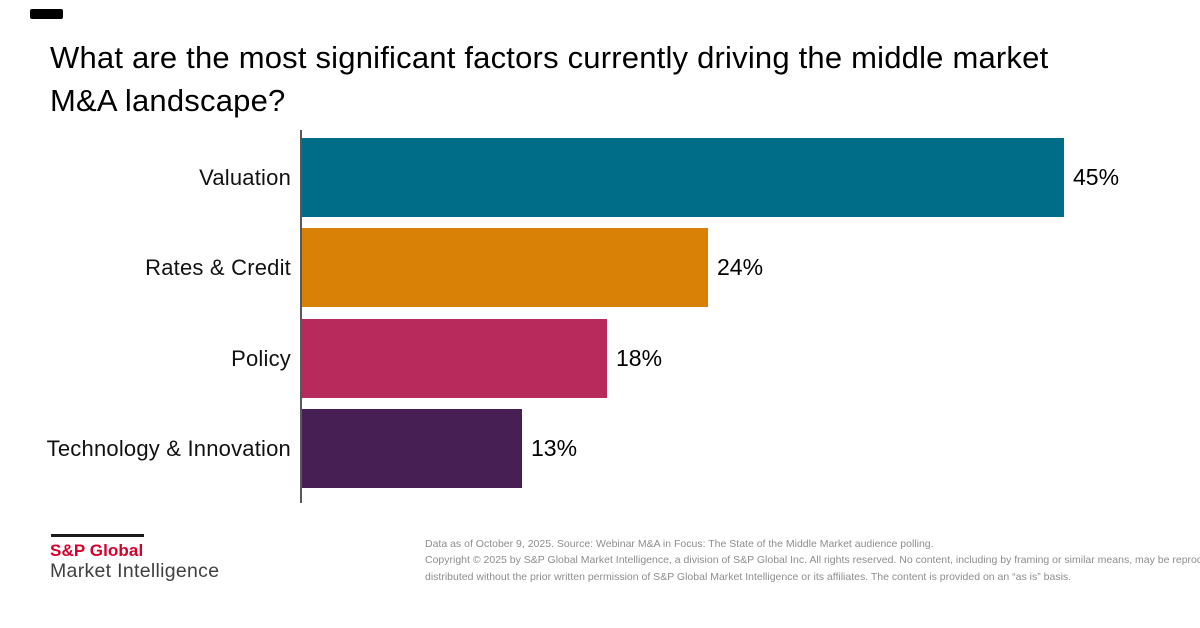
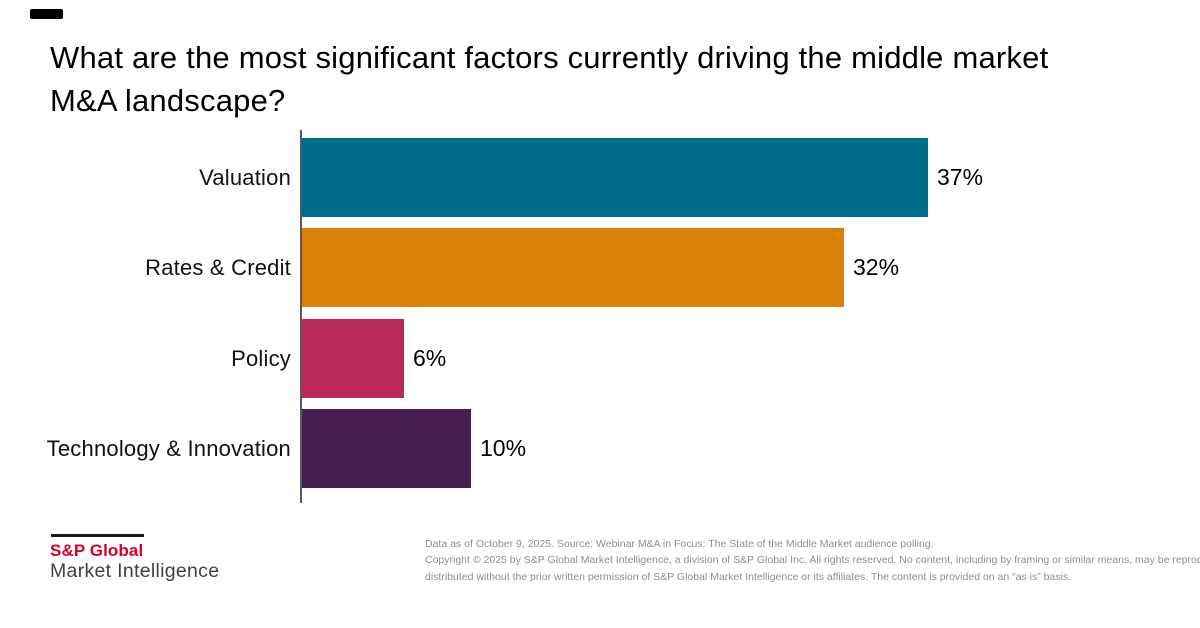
Valuation: 45% -> 37%
Rates & Credit: 24% -> 32%
Policy: 18% -> 6%
Technology & Innovation: 13% -> 10%
